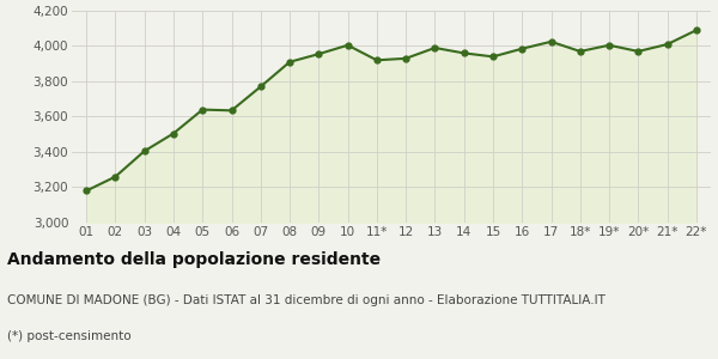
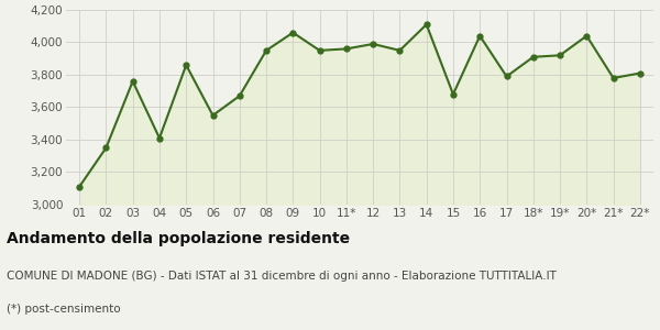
01: 3,180 -> 3,110
02: 3,260 -> 3,350
03: 3,400 -> 3,760
04: 3,500 -> 3,410
05: 3,640 -> 3,860
06: 3,640 -> 3,550
07: 3,770 -> 3,670
08: 3,910 -> 3,950
09: 3,960 -> 4,060
10: 4,000 -> 3,950
11*: 3,920 -> 3,960
12: 3,930 -> 3,990
13: 3,990 -> 3,950
14: 3,960 -> 4,110
15: 3,940 -> 3,680
16: 3,980 -> 4,040
17: 4,020 -> 3,790
18*: 3,970 -> 3,910
19*: 4,000 -> 3,920
20*: 3,970 -> 4,040
21*: 4,010 -> 3,780
22*: 4,090 -> 3,810
